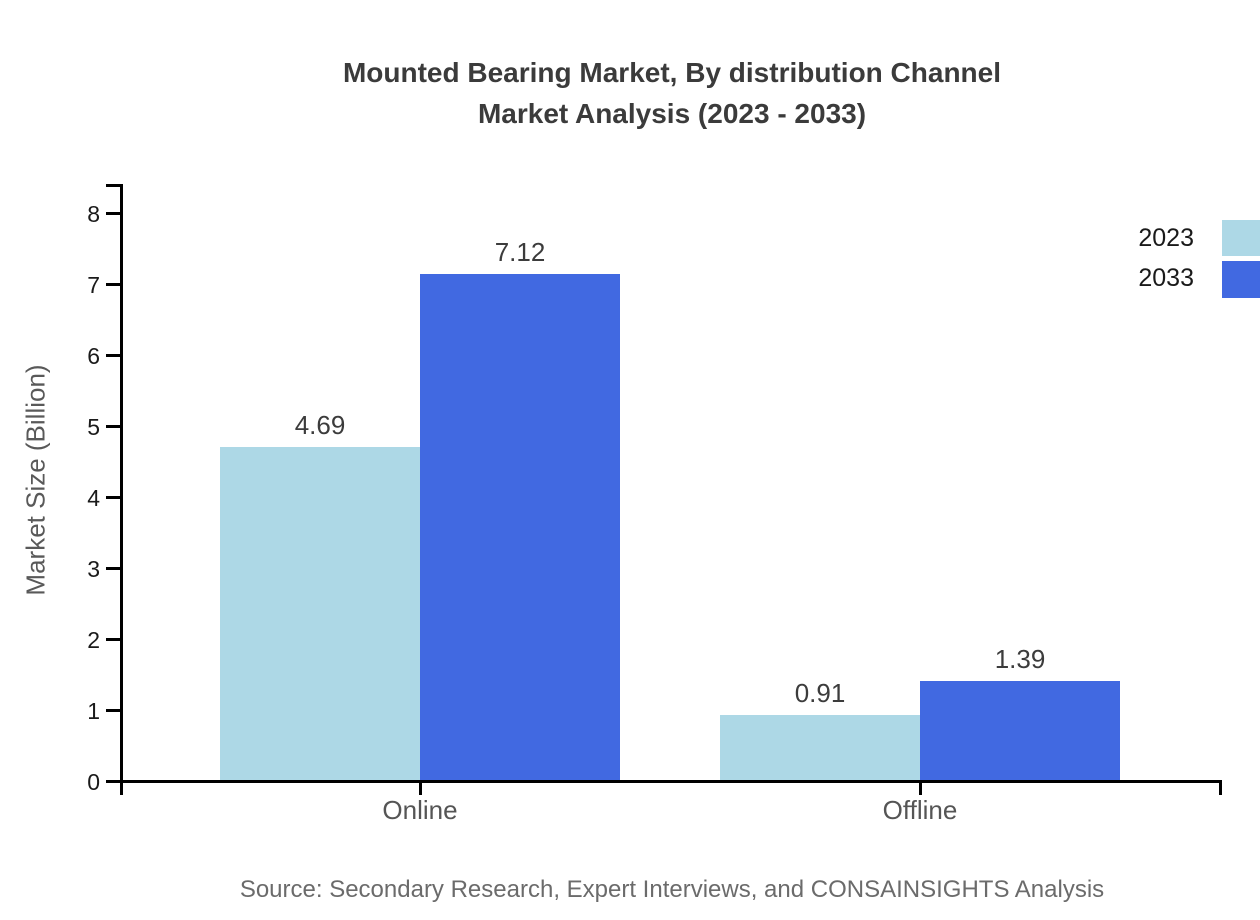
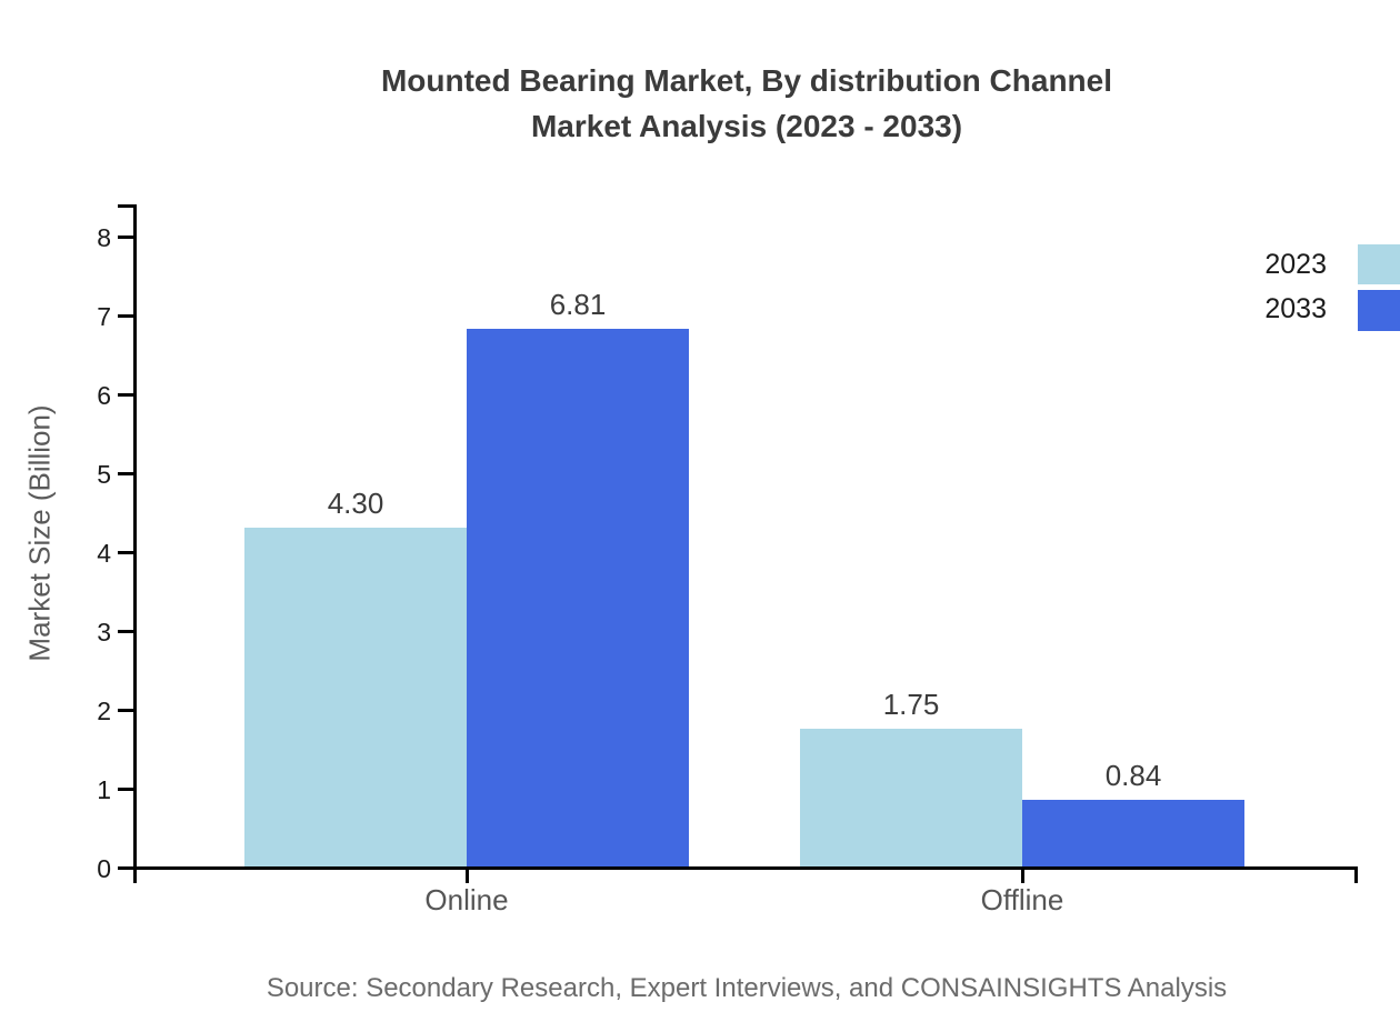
2023/Online: 4.69 -> 4.30
2033/Online: 7.12 -> 6.81
2023/Offline: 0.91 -> 1.75
2033/Offline: 1.39 -> 0.84
